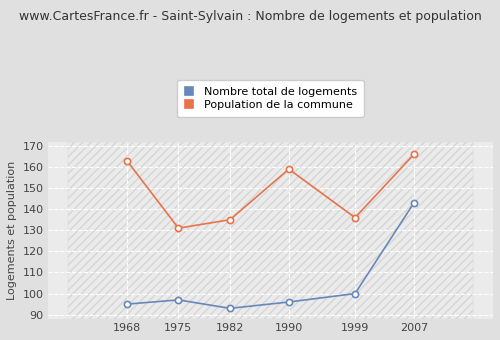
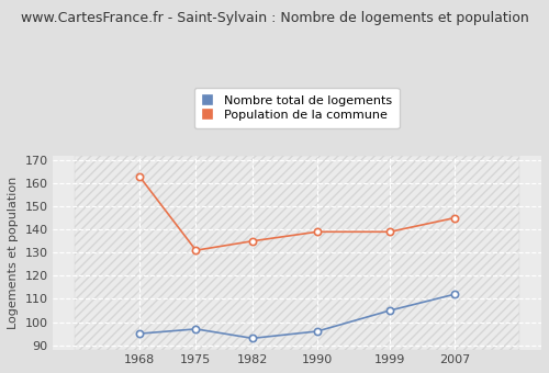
Population de la commune/1990: 159 -> 139
Nombre total de logements/1999: 100 -> 105
Population de la commune/1999: 136 -> 139
Nombre total de logements/2007: 143 -> 112
Population de la commune/2007: 166 -> 145
